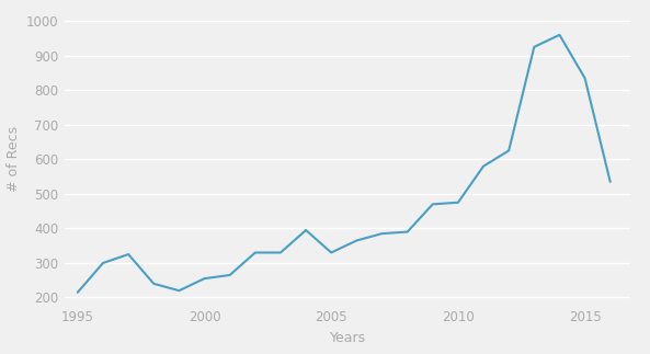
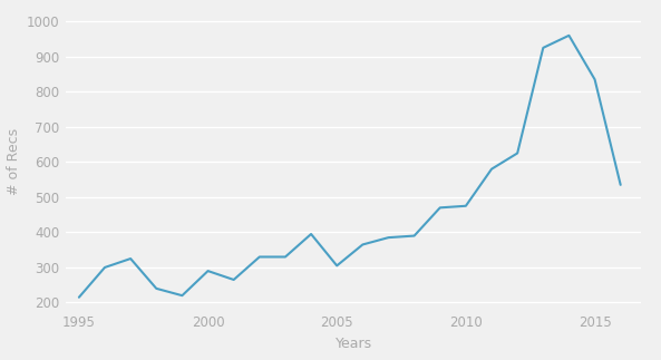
2000: 255 -> 290
2005: 330 -> 305
